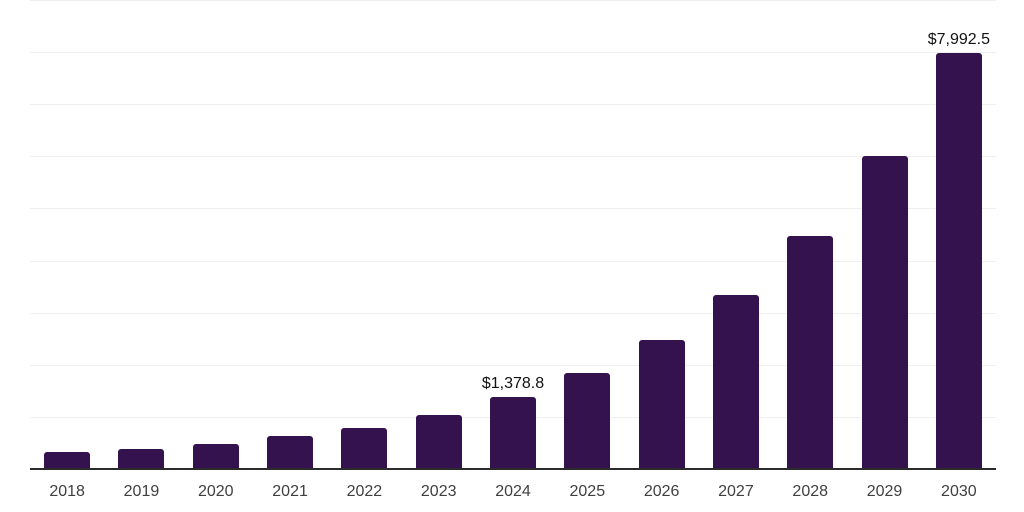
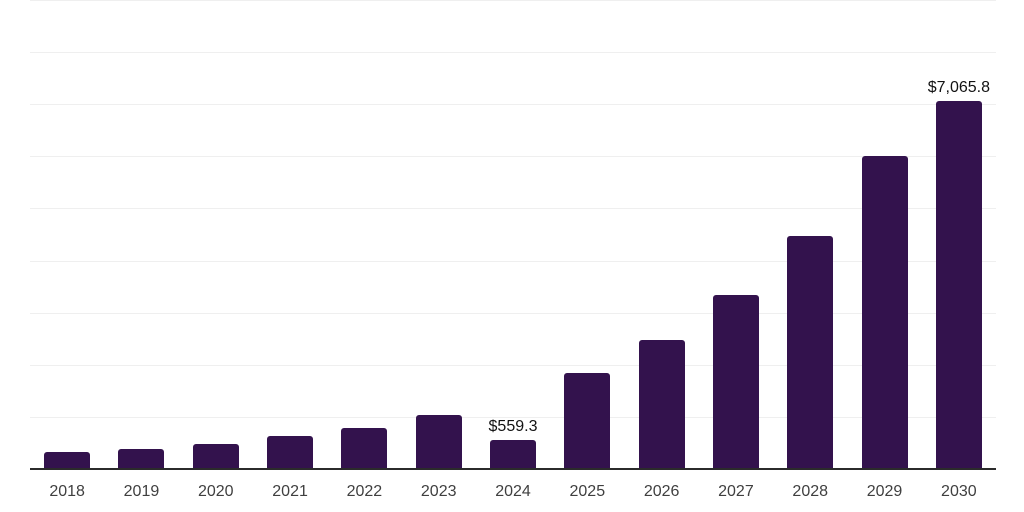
2024: $1,378.8 -> $559.3
2030: $7,992.5 -> $7,065.8
